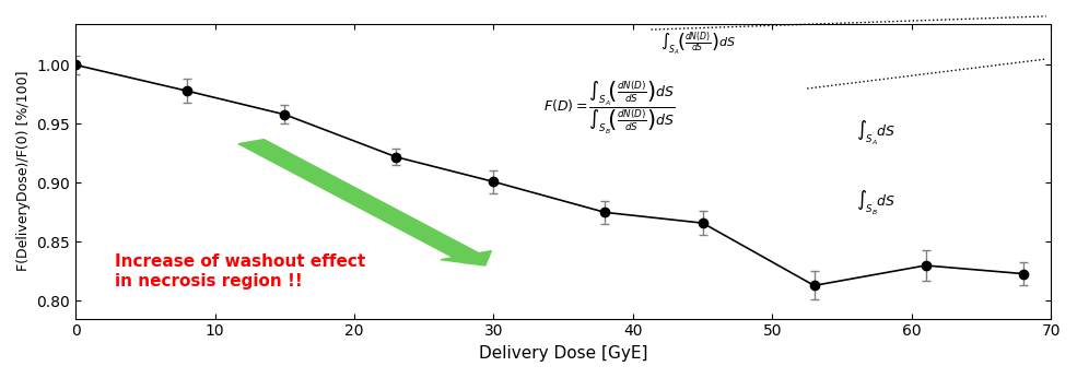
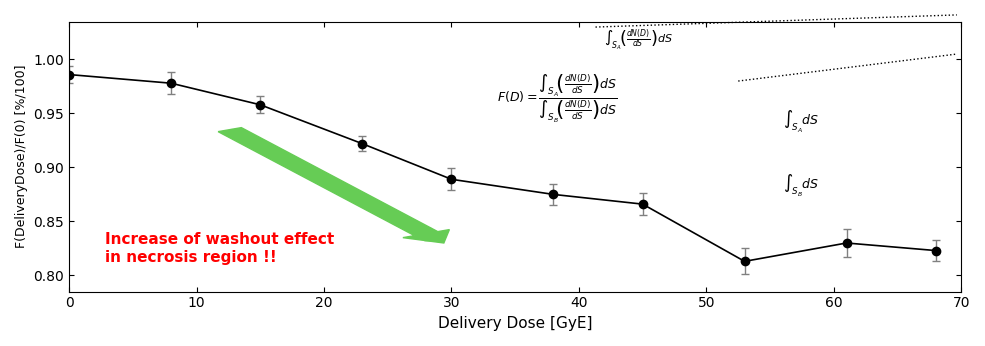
0: 1.000 -> 0.986
30: 0.901 -> 0.889
